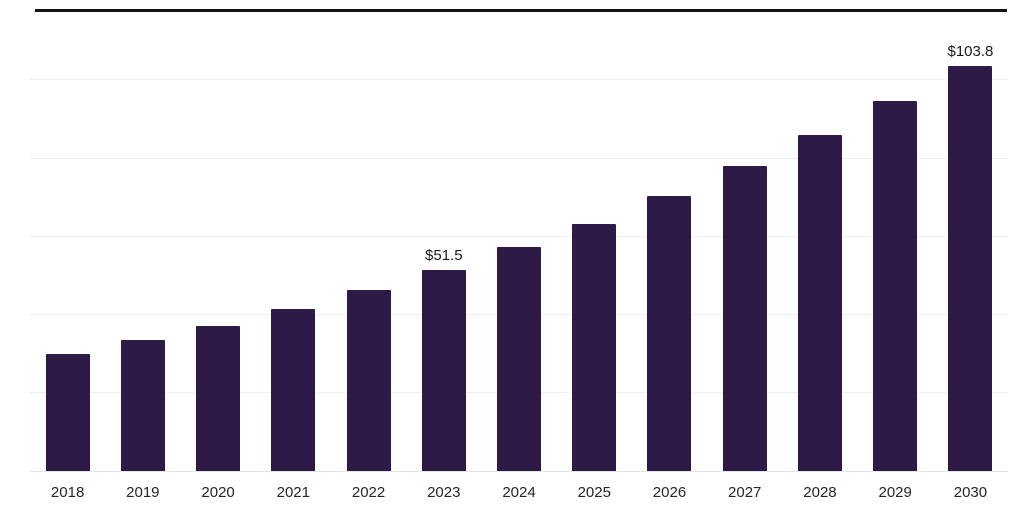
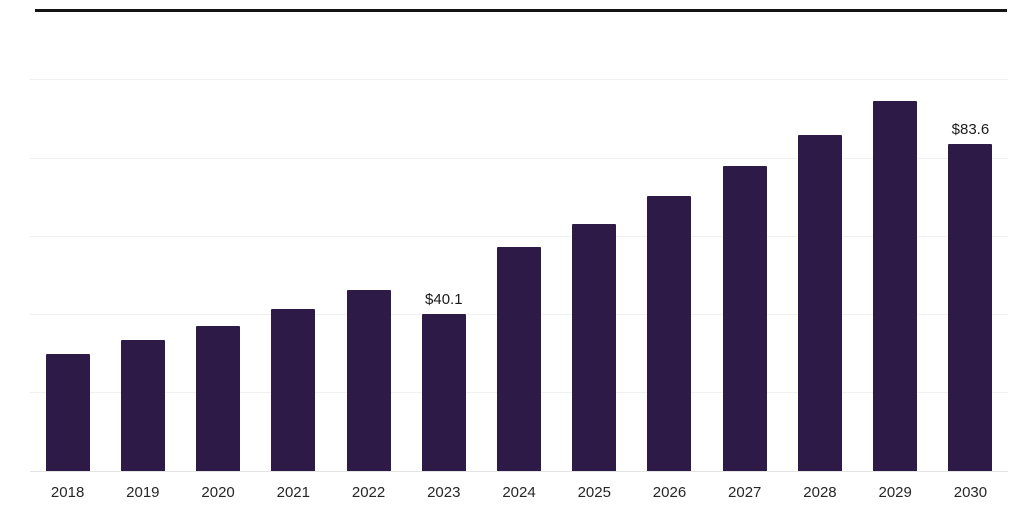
2023: $51.5 -> $40.1
2030: $103.8 -> $83.6
